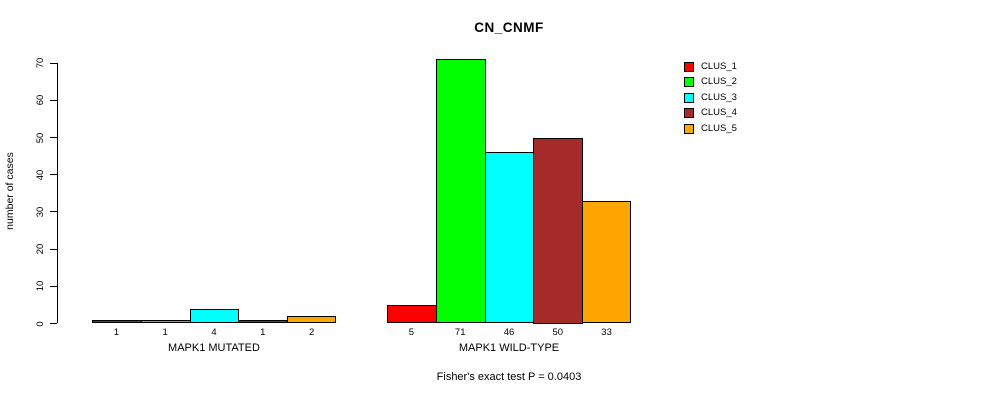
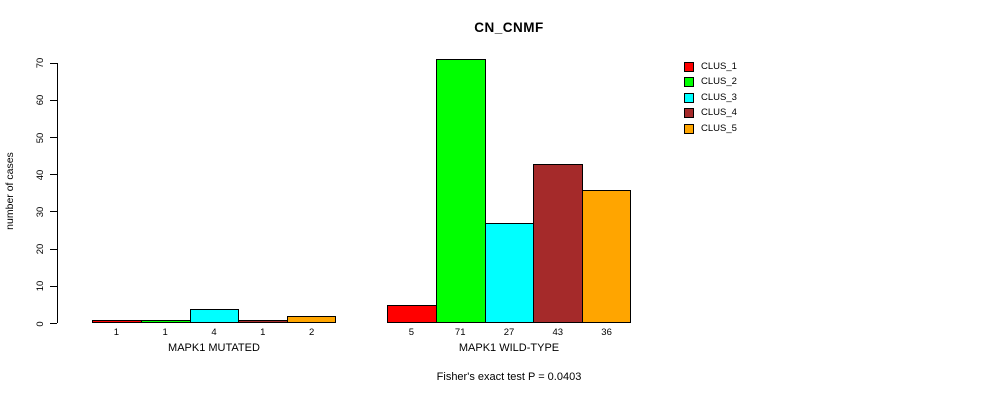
CLUS_3/MAPK1 WILD-TYPE: 46 -> 27
CLUS_4/MAPK1 WILD-TYPE: 50 -> 43
CLUS_5/MAPK1 WILD-TYPE: 33 -> 36
